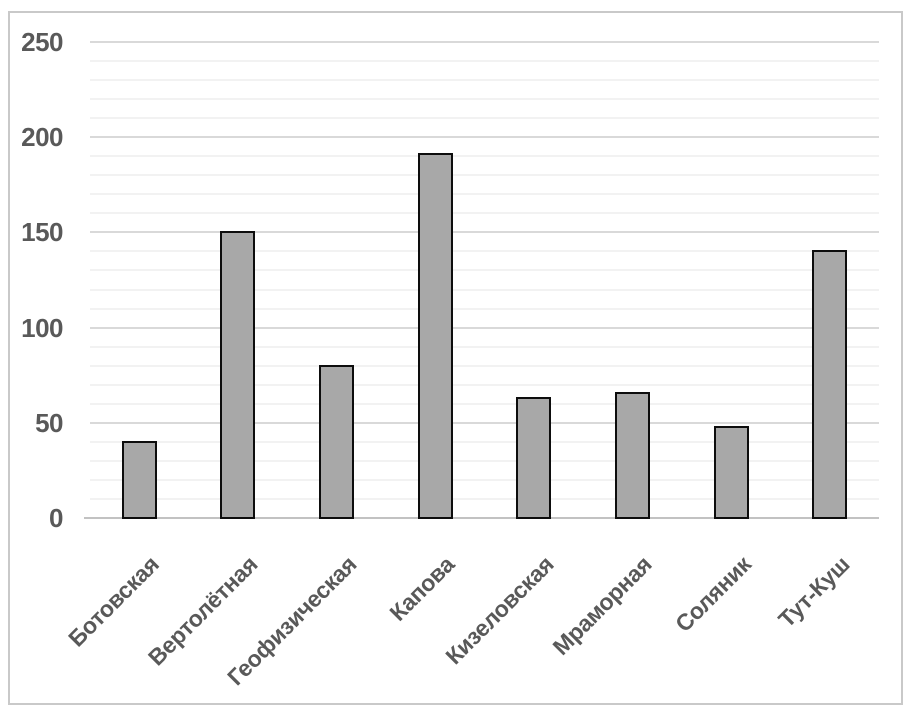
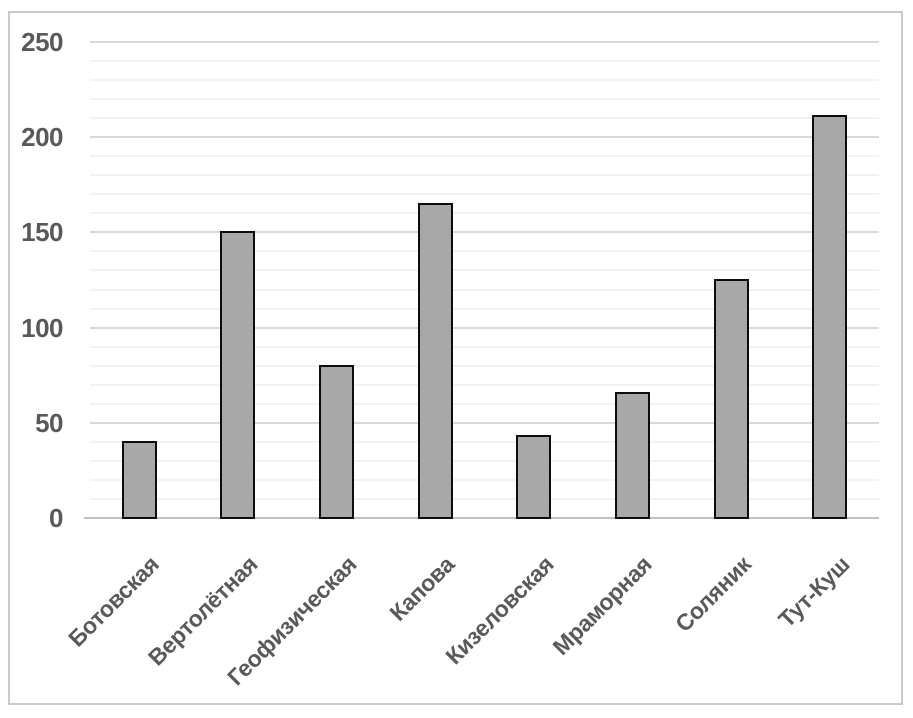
Капова: 191 -> 165
Кизеловская: 63 -> 43
Соляник: 48 -> 125
Тут-Куш: 140 -> 211
